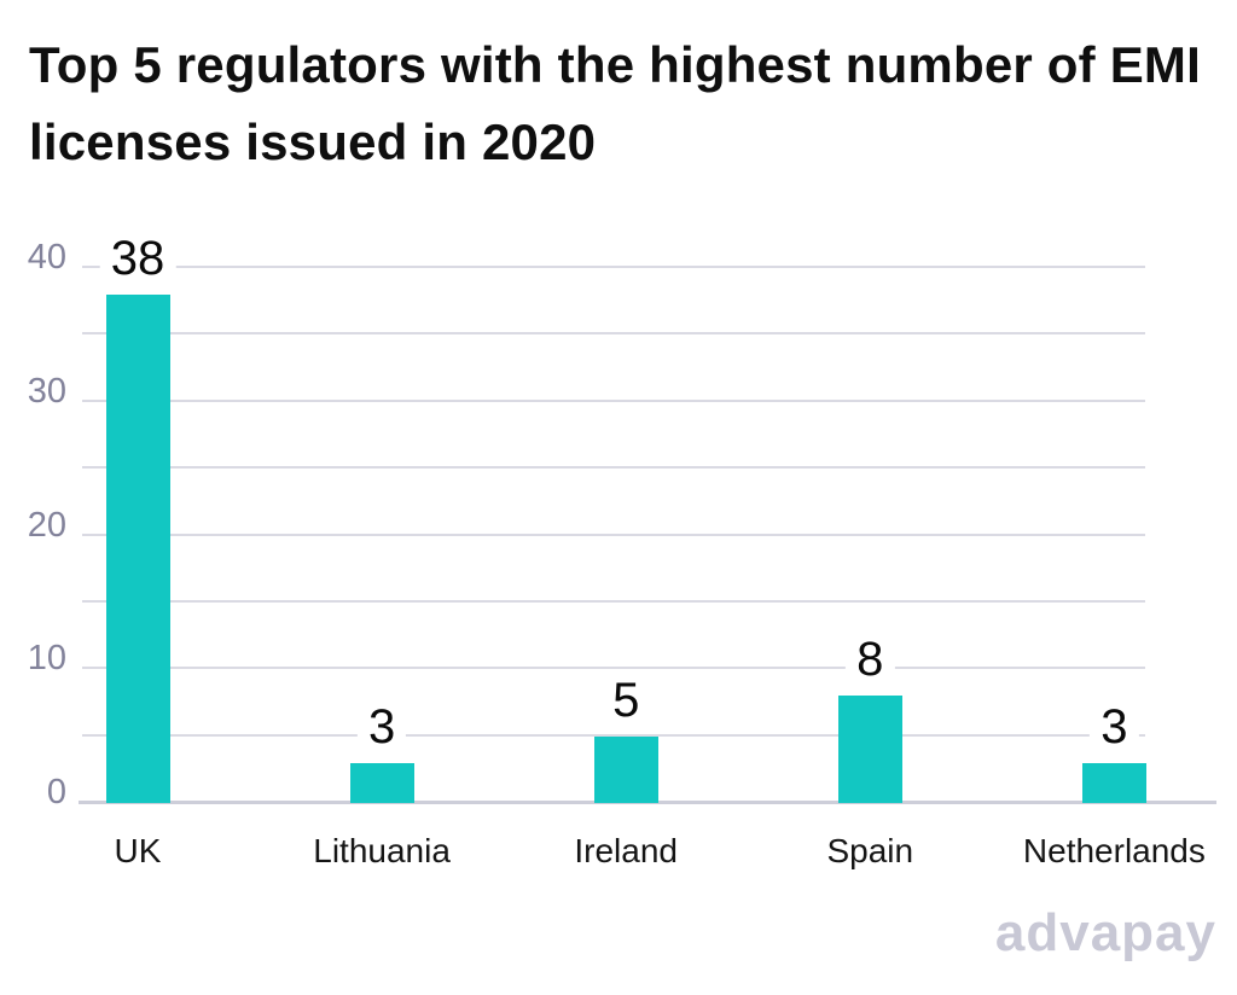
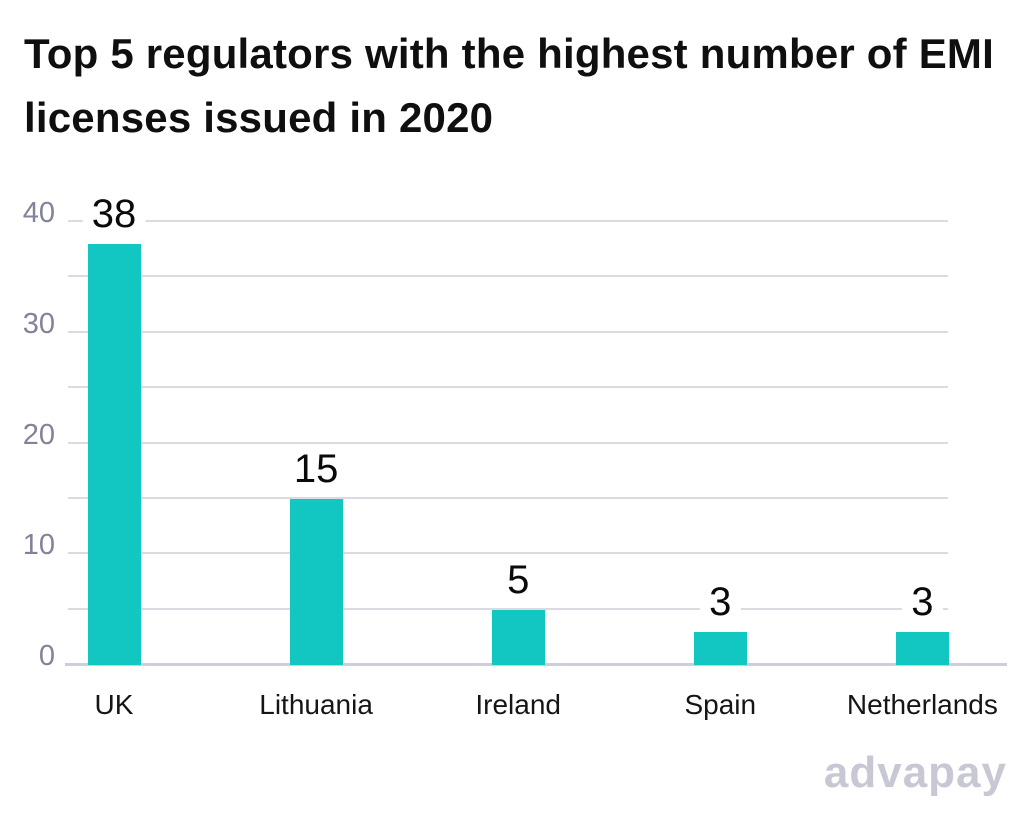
Lithuania: 3 -> 15
Spain: 8 -> 3
